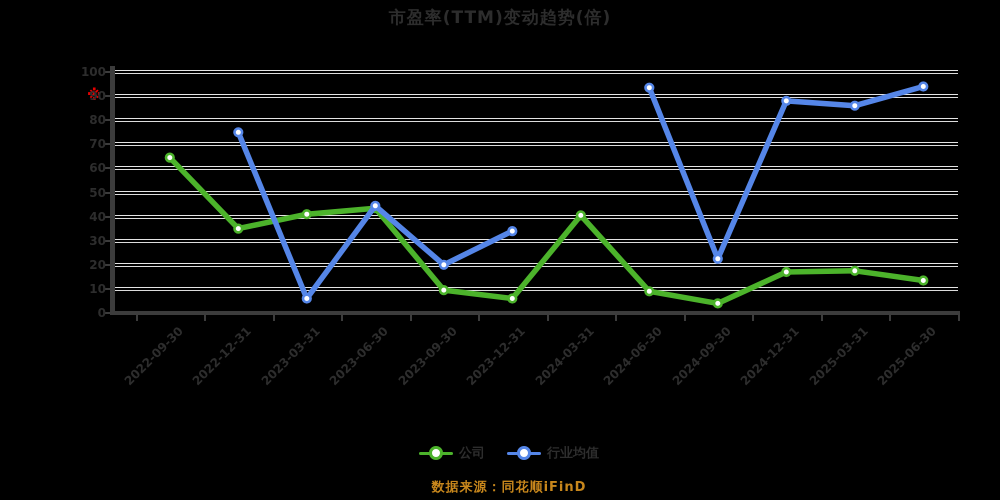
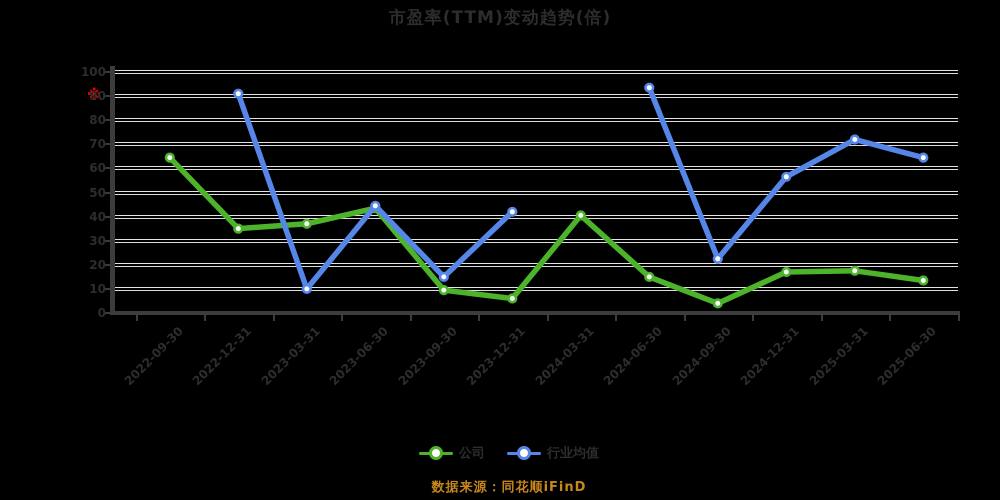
行业均值/2022-12-31: 75 -> 91
公司/2023-03-31: 41 -> 37
行业均值/2023-03-31: 6 -> 10
行业均值/2023-09-30: 20 -> 15
行业均值/2023-12-31: 34 -> 42
公司/2024-06-30: 9 -> 15
行业均值/2024-12-31: 88 -> 56
行业均值/2025-03-31: 86 -> 72
行业均值/2025-06-30: 94 -> 64
